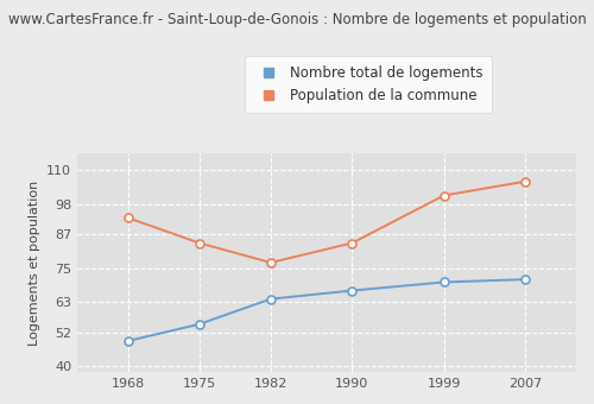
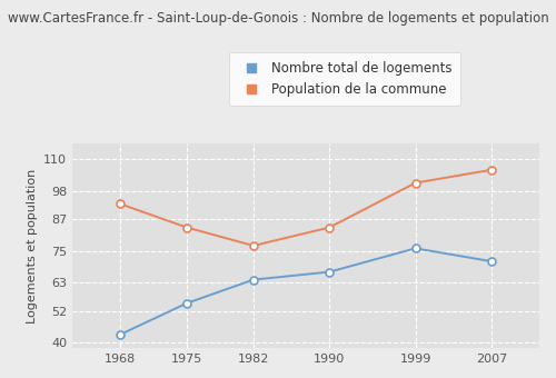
Nombre total de logements/1968: 49 -> 43
Nombre total de logements/1999: 70 -> 76
